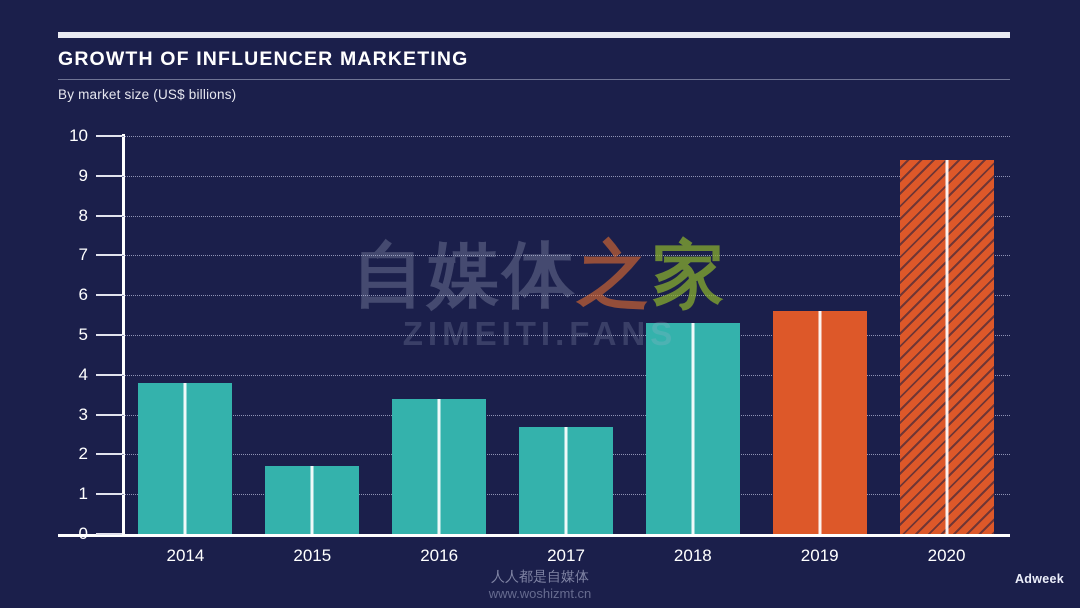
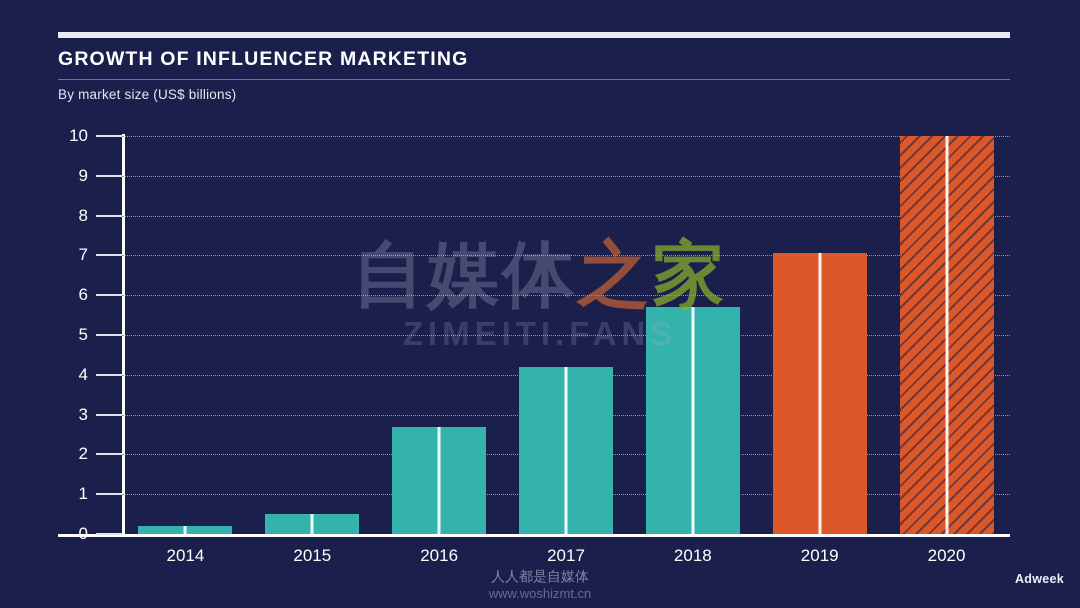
2014: 3.8 -> 0.2
2015: 1.7 -> 0.5
2016: 3.4 -> 2.7
2017: 2.7 -> 4.2
2018: 5.3 -> 5.7
2019: 5.6 -> 7.0
2020: 9.4 -> 10.0
